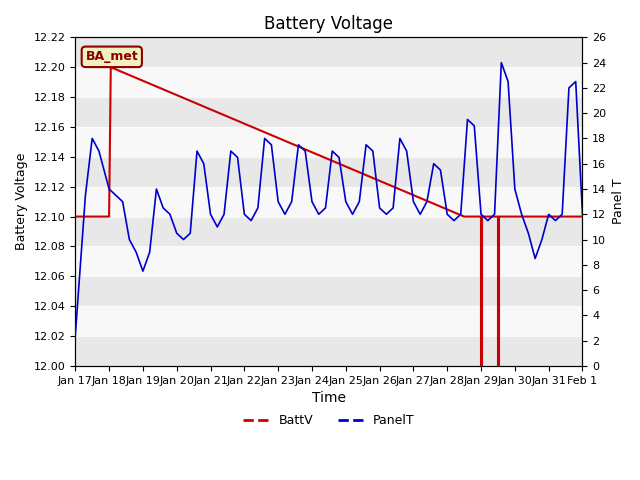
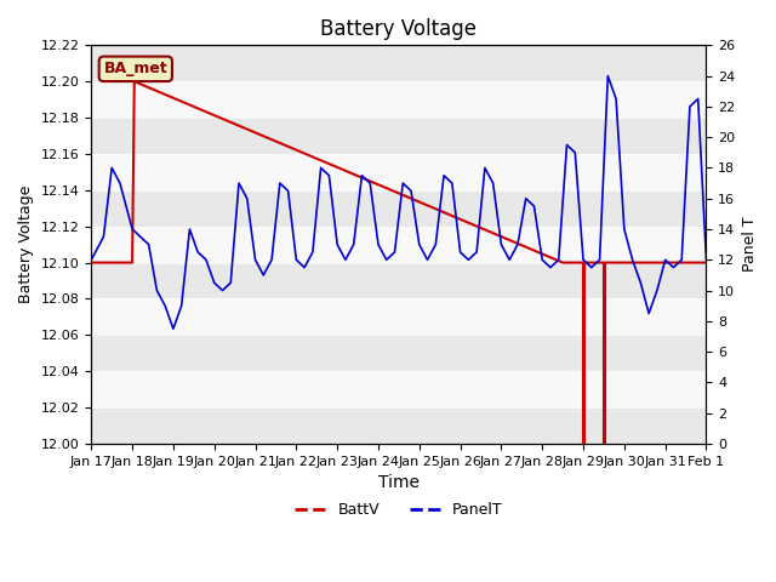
PanelT/Jan 17: 2.4 -> 12.0
